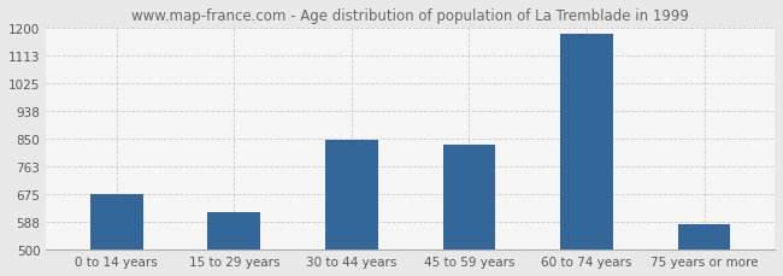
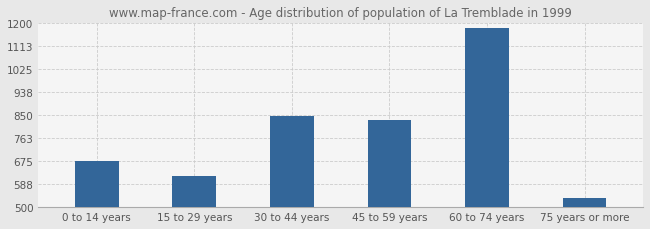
75 years or more: 580 -> 535
